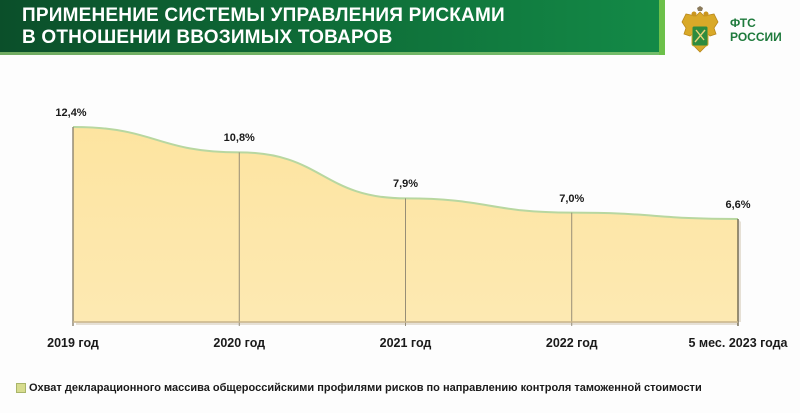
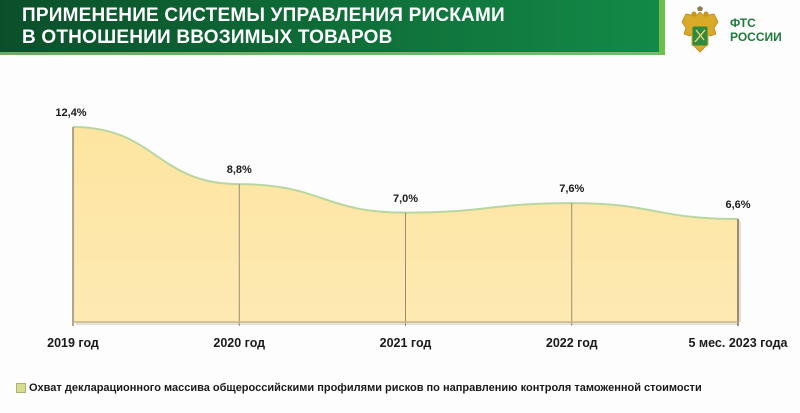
2020 год: 10,8% -> 8,8%
2021 год: 7,9% -> 7,0%
2022 год: 7,0% -> 7,6%
